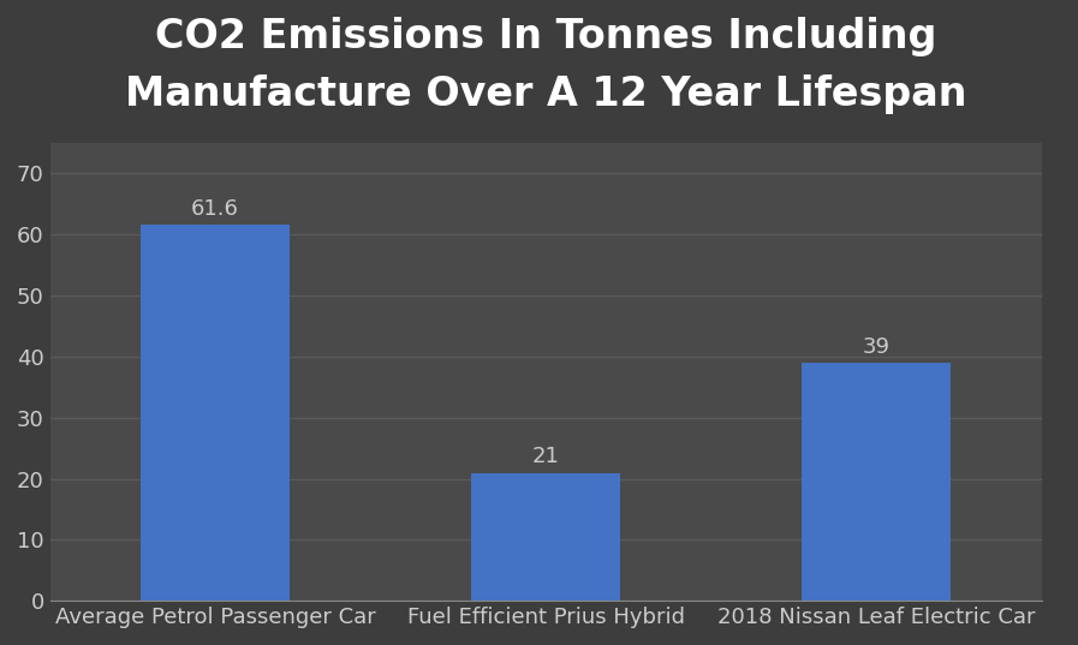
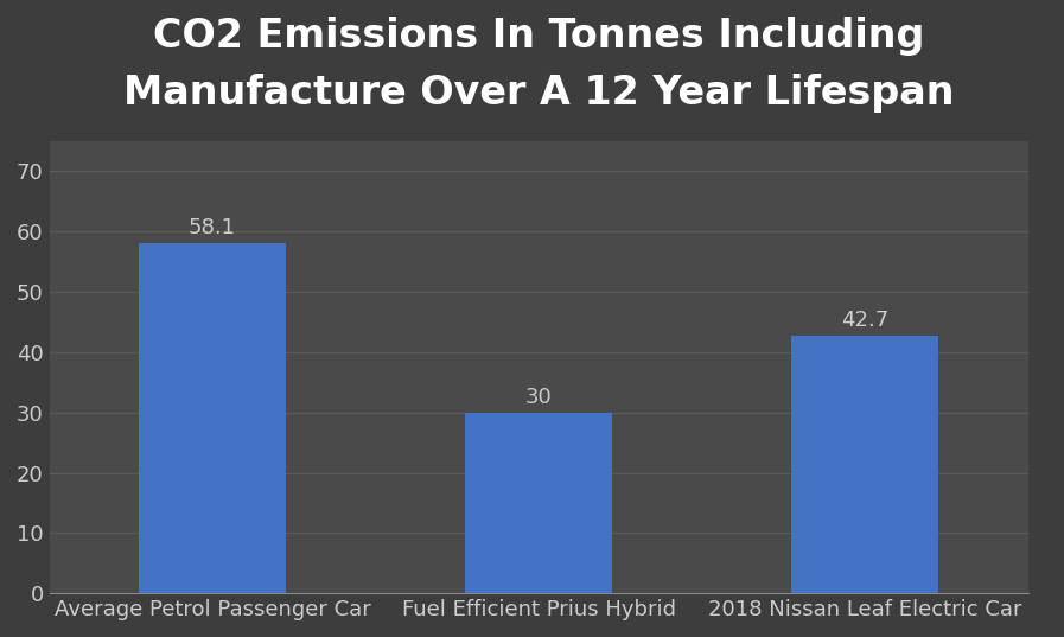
Average Petrol Passenger Car: 61.6 -> 58.1
Fuel Efficient Prius Hybrid: 21 -> 30
2018 Nissan Leaf Electric Car: 39 -> 42.7
